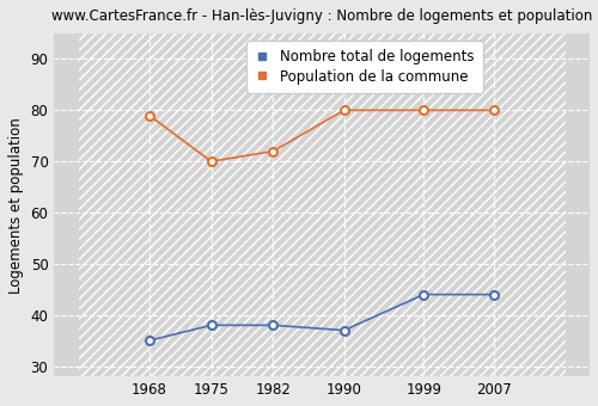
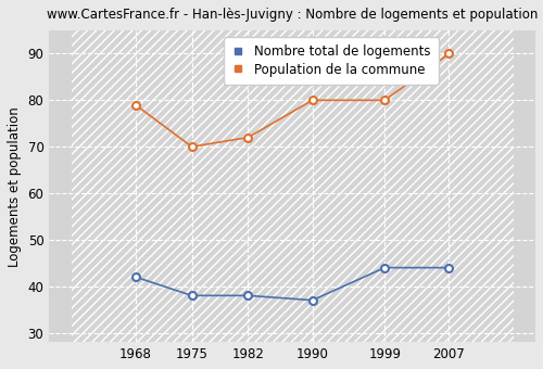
Nombre total de logements/1968: 35 -> 42
Population de la commune/2007: 80 -> 90
